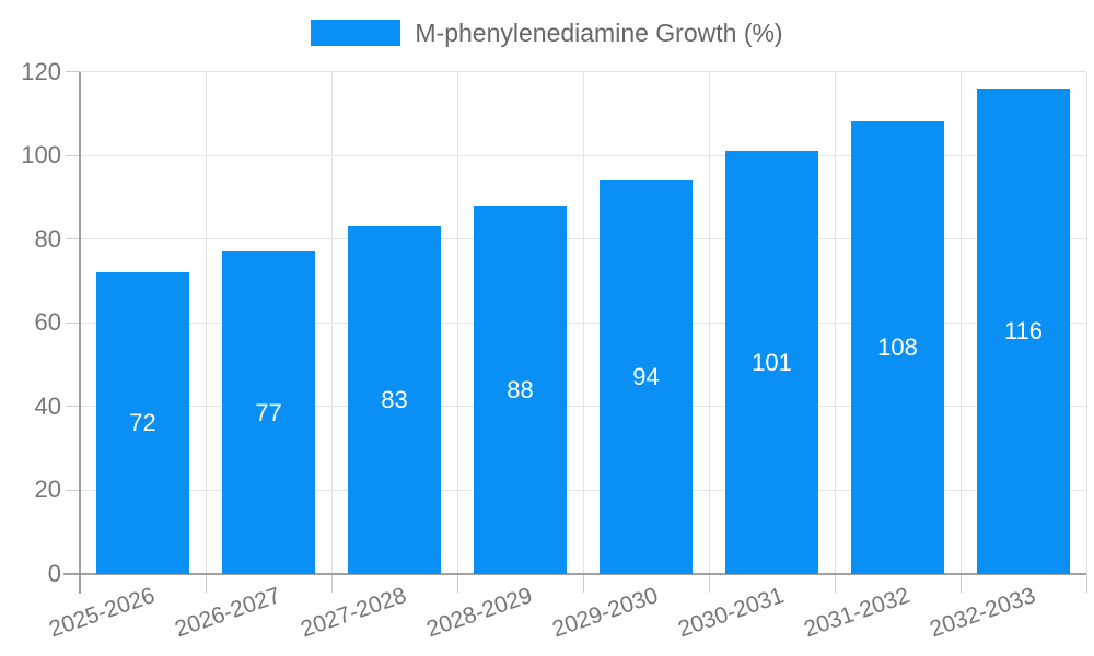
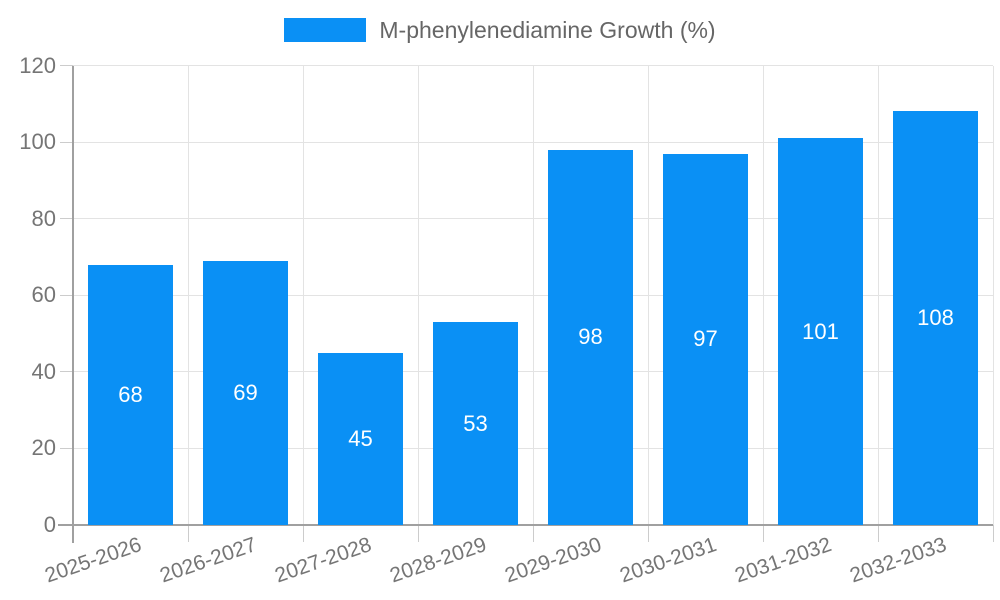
2025-2026: 72 -> 68
2026-2027: 77 -> 69
2027-2028: 83 -> 45
2028-2029: 88 -> 53
2029-2030: 94 -> 98
2030-2031: 101 -> 97
2031-2032: 108 -> 101
2032-2033: 116 -> 108
